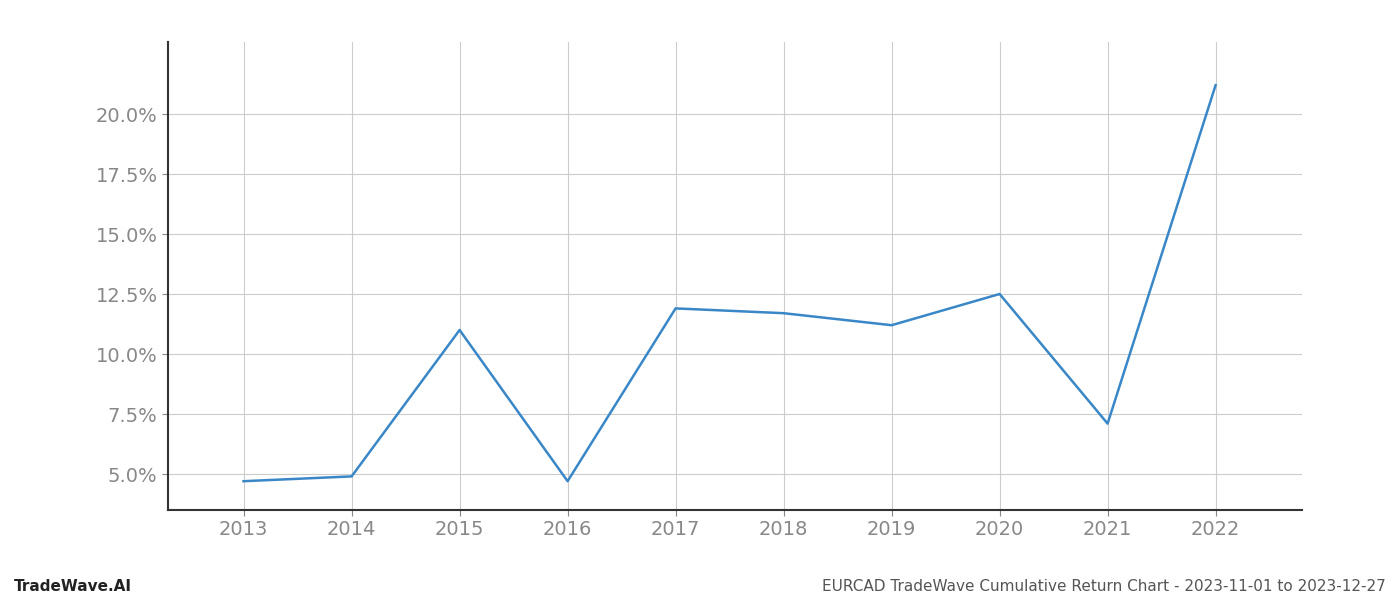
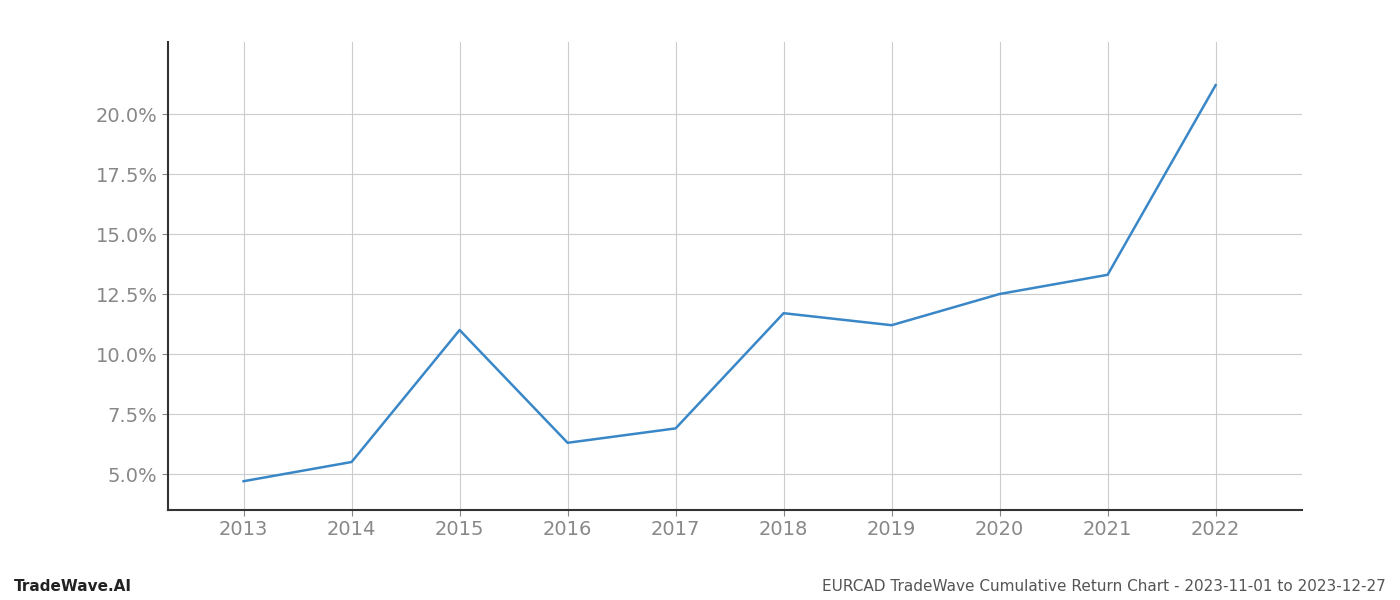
2014: 4.9% -> 5.5%
2016: 4.7% -> 6.3%
2017: 11.9% -> 6.9%
2021: 7.1% -> 13.3%
